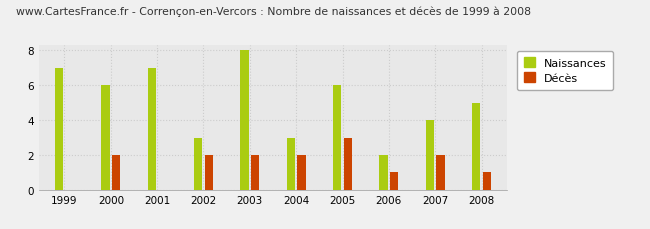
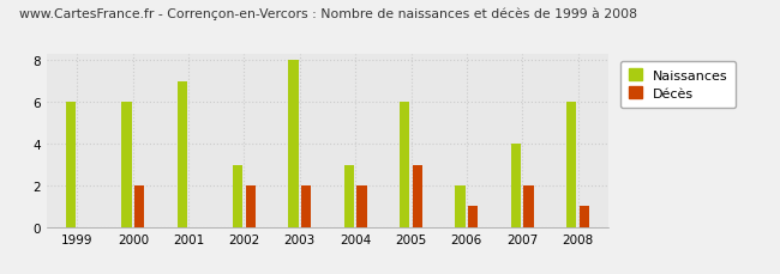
Naissances/1999: 7 -> 6
Naissances/2008: 5 -> 6
